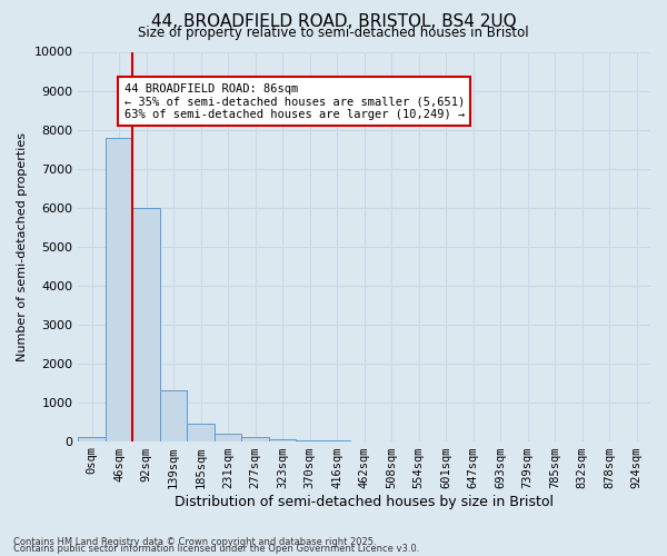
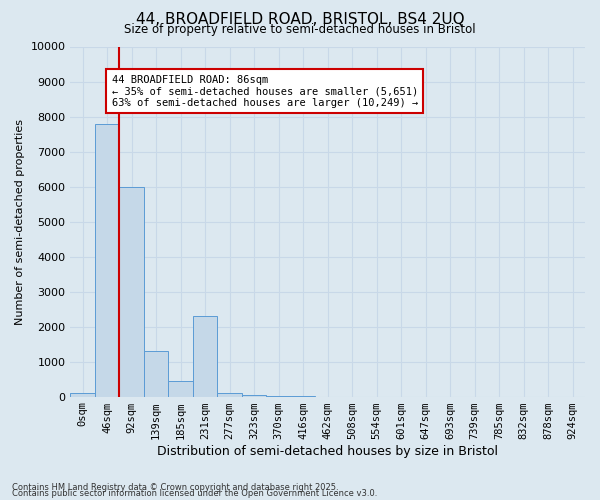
231sqm: 200 -> 2300
